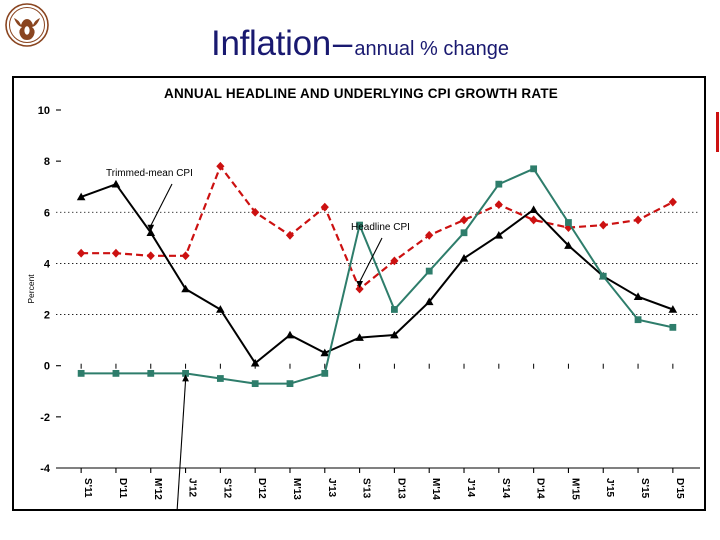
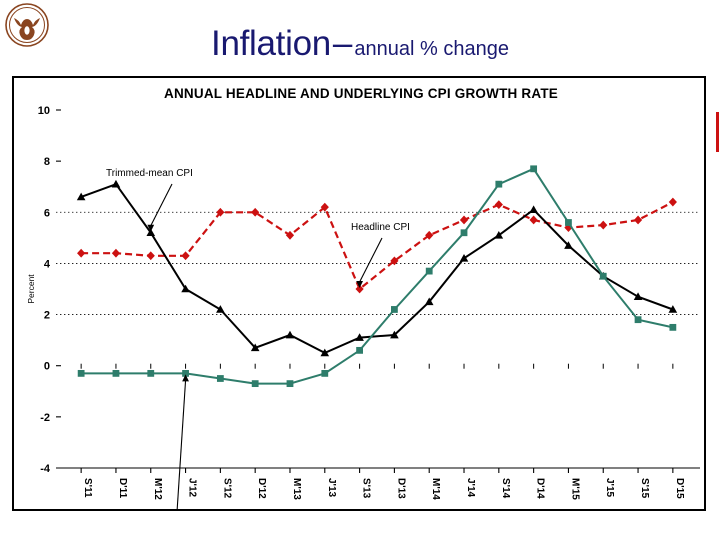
Headline CPI/S'12: 7.8 -> 6.0
Trimmed-mean CPI/D'12: 0.1 -> 0.7
Exclusion-based CPI/S'13: 5.5 -> 0.6
